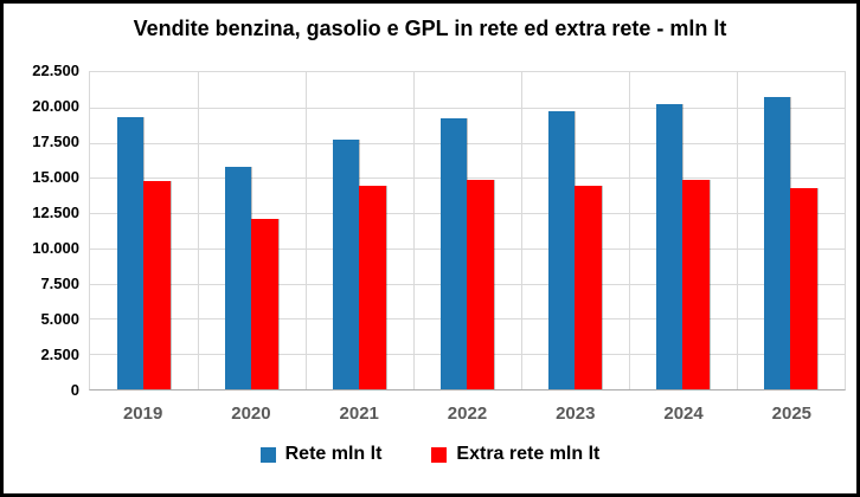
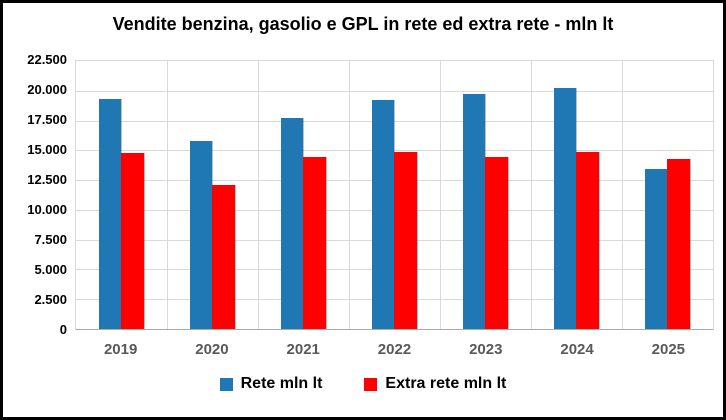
Rete mln lt/2025: 20700 -> 13400
